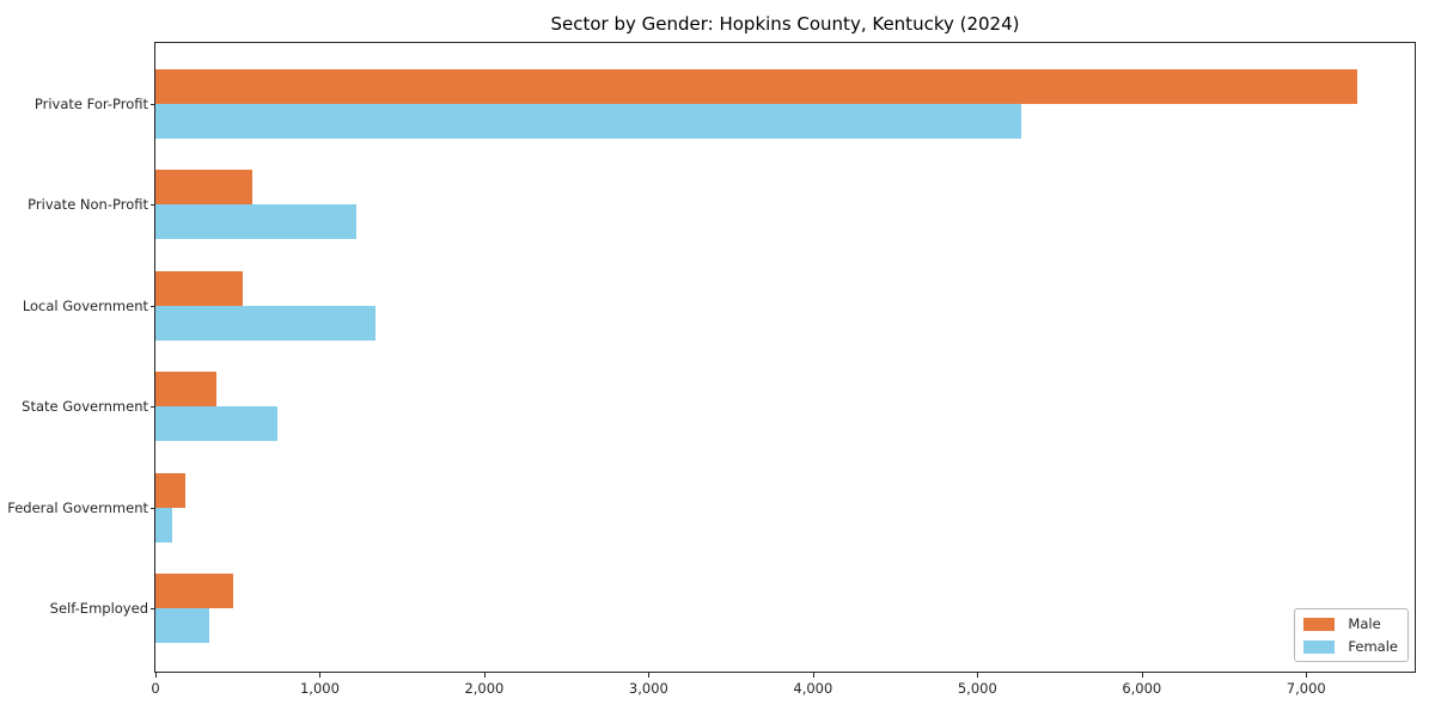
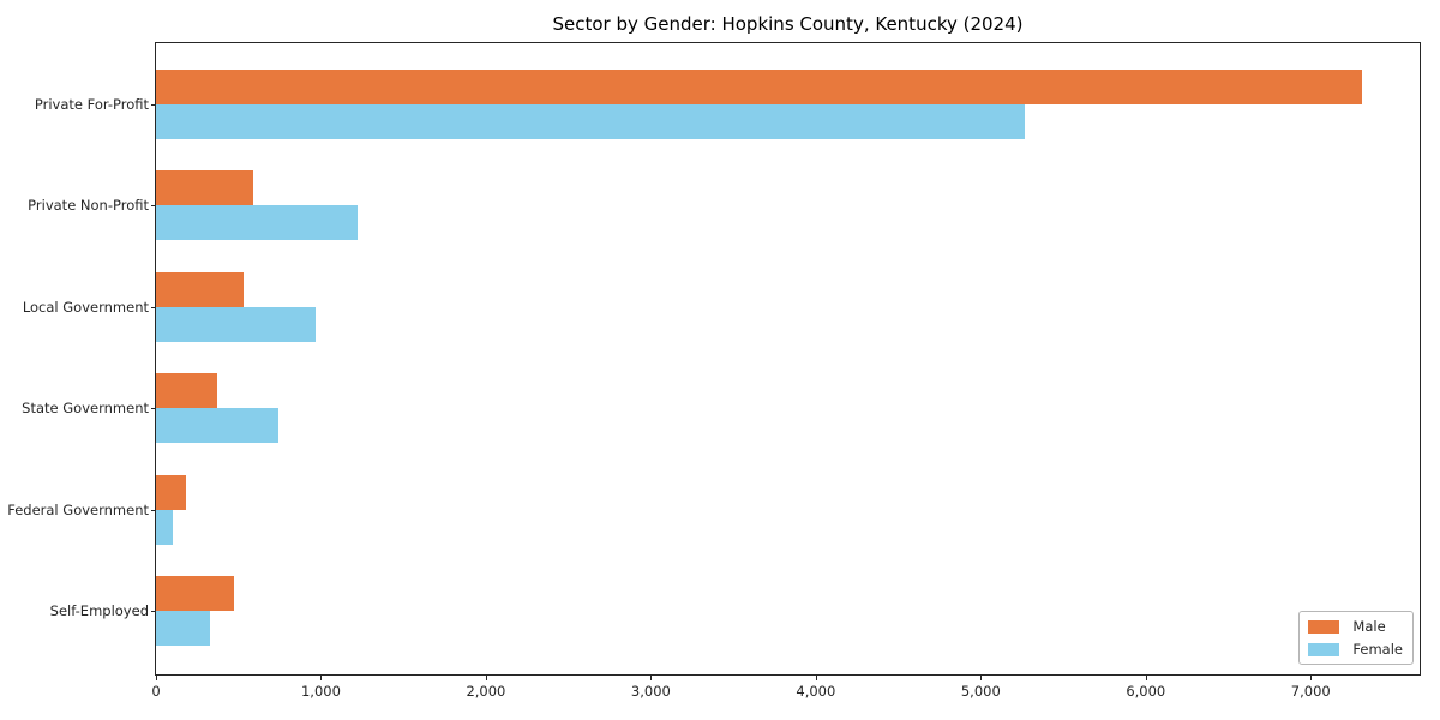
Female/Local Government: 1340 -> 970
